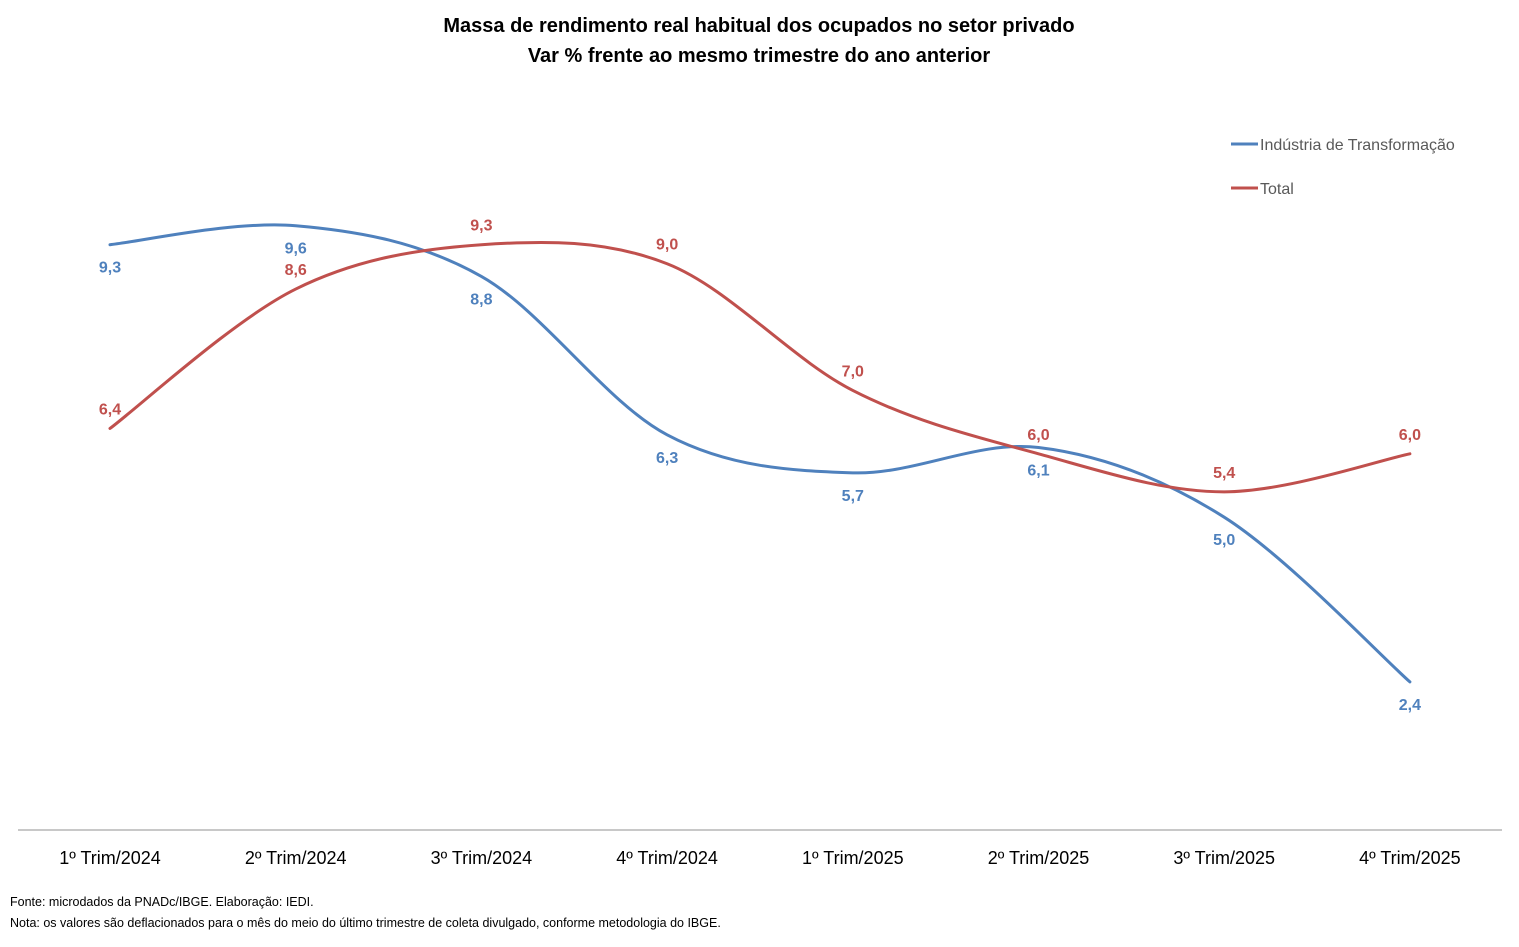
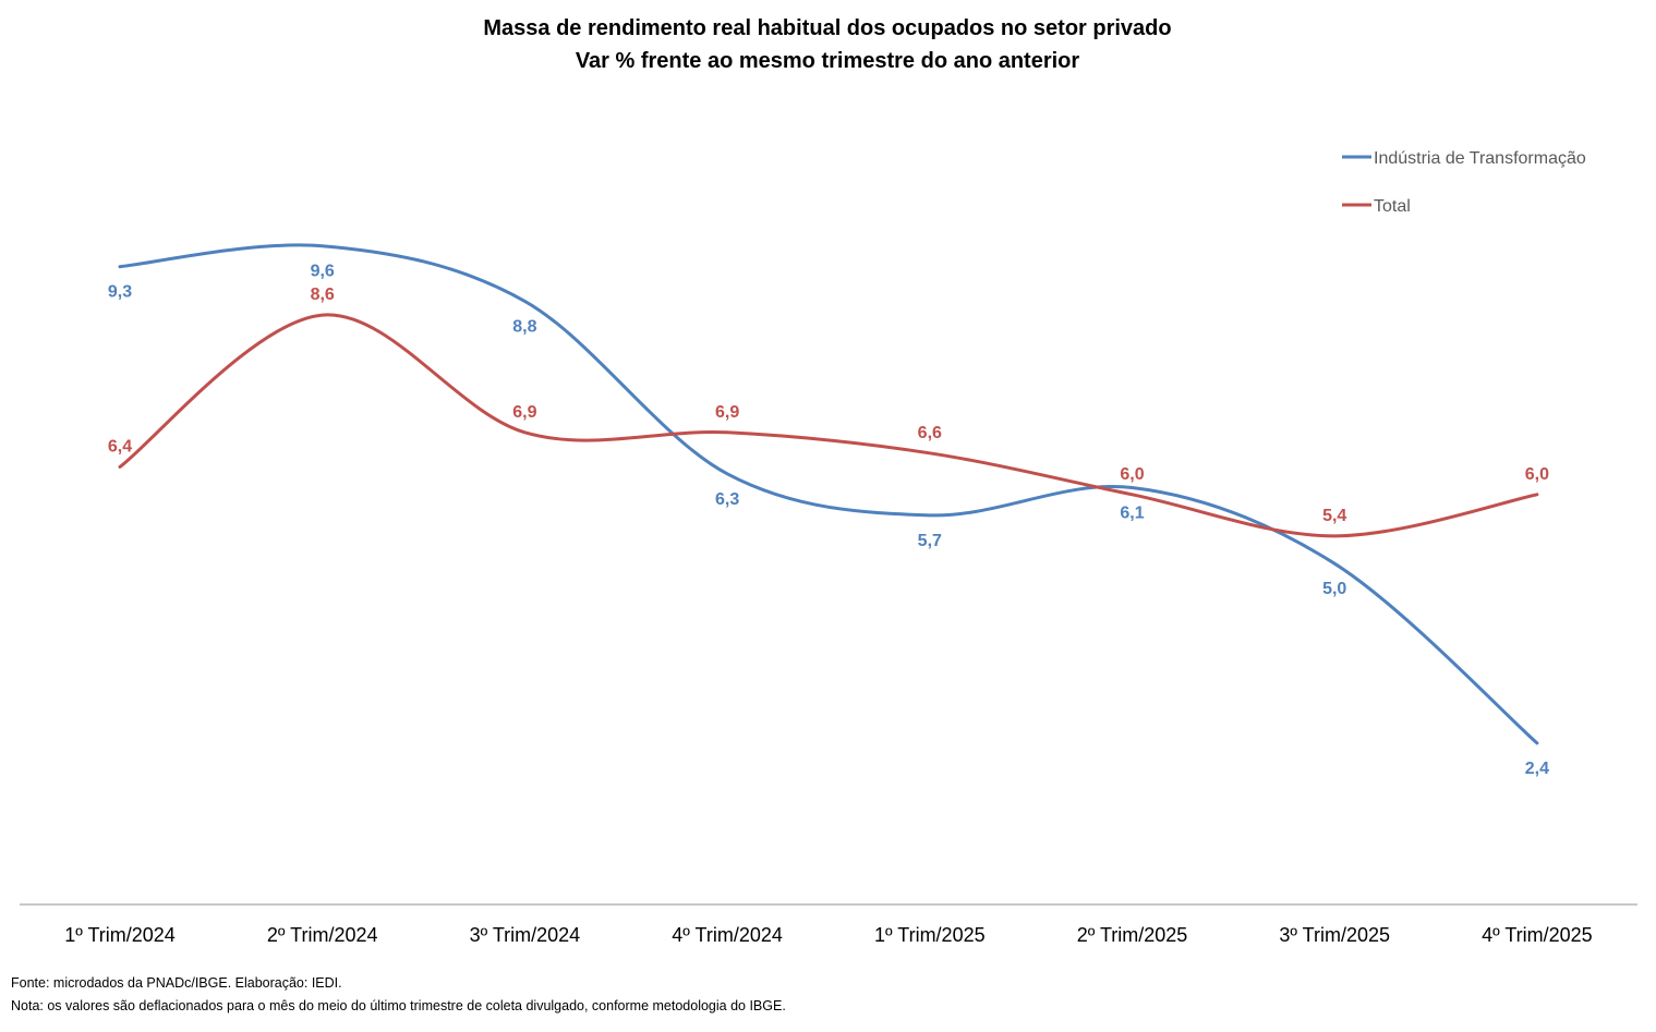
Total/3º Trim/2024: 9,3 -> 6,9
Total/4º Trim/2024: 9,0 -> 6,9
Total/1º Trim/2025: 7,0 -> 6,6
